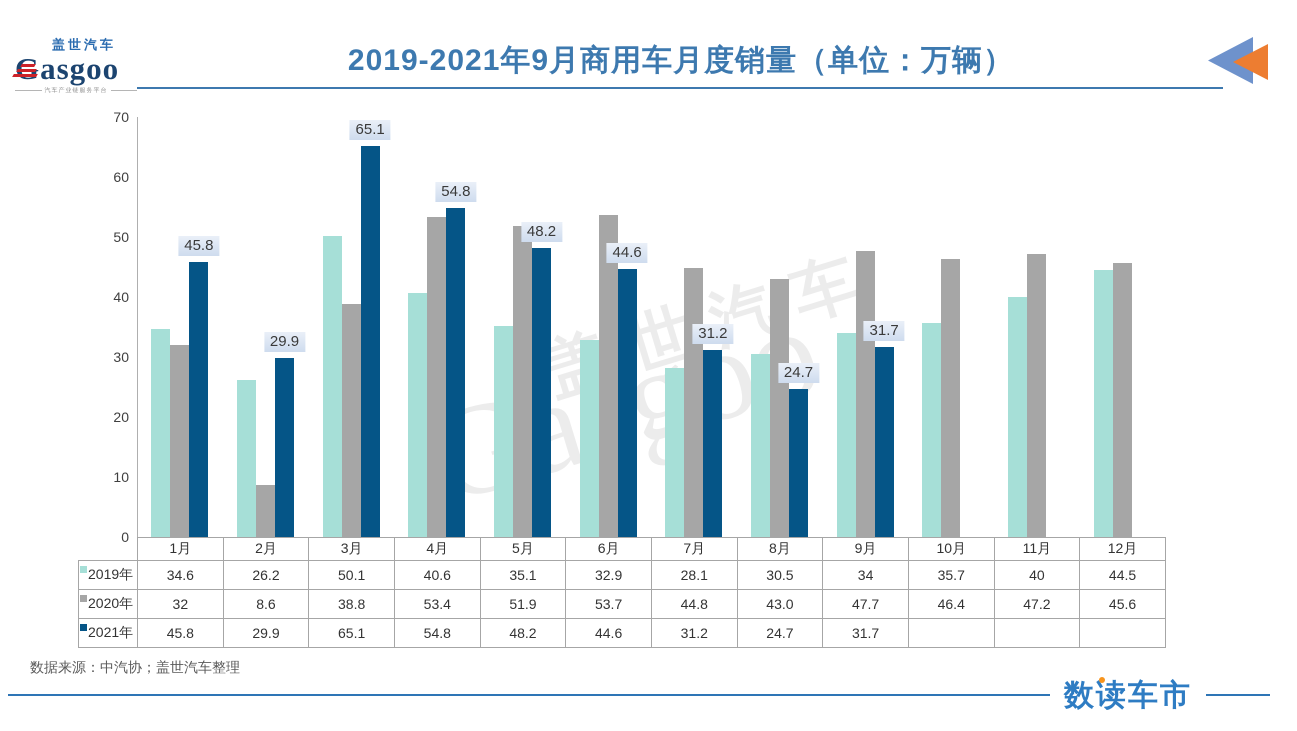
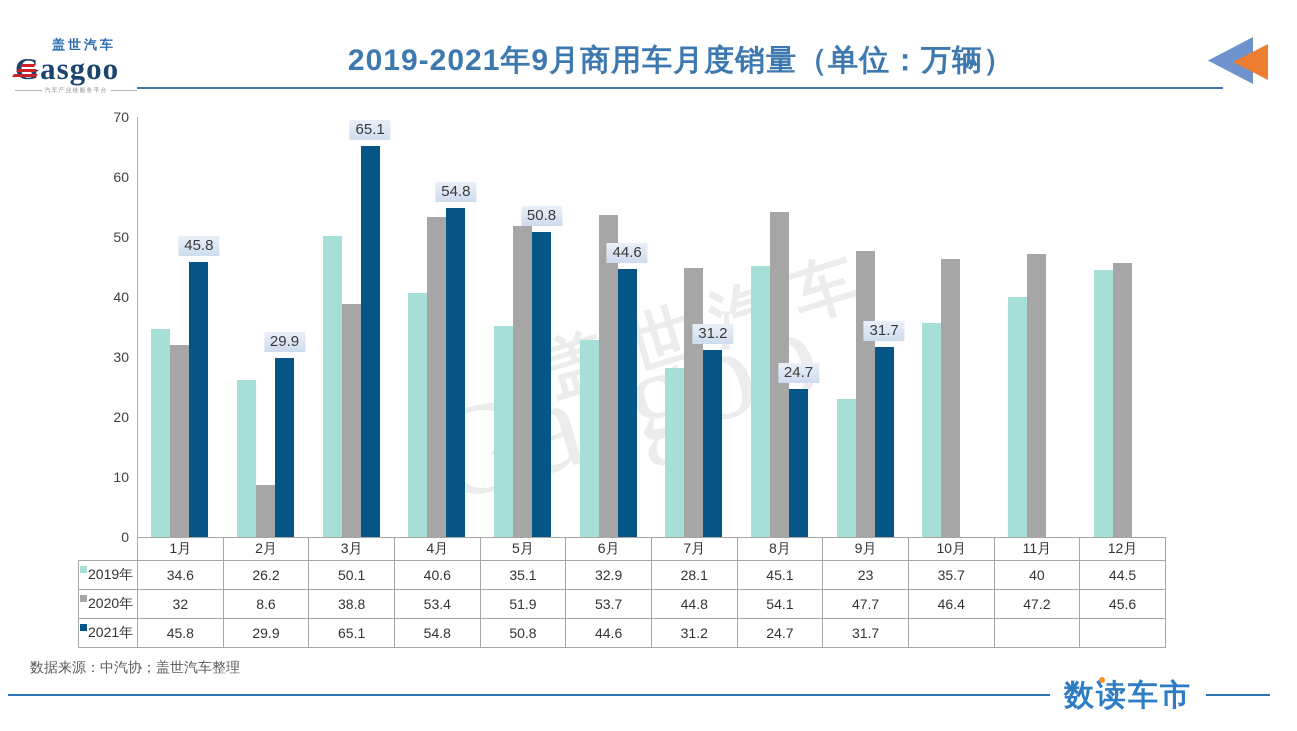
2021年/5月: 48.2 -> 50.8
2019年/8月: 30.5 -> 45.1
2020年/8月: 43.0 -> 54.1
2019年/9月: 34 -> 23
